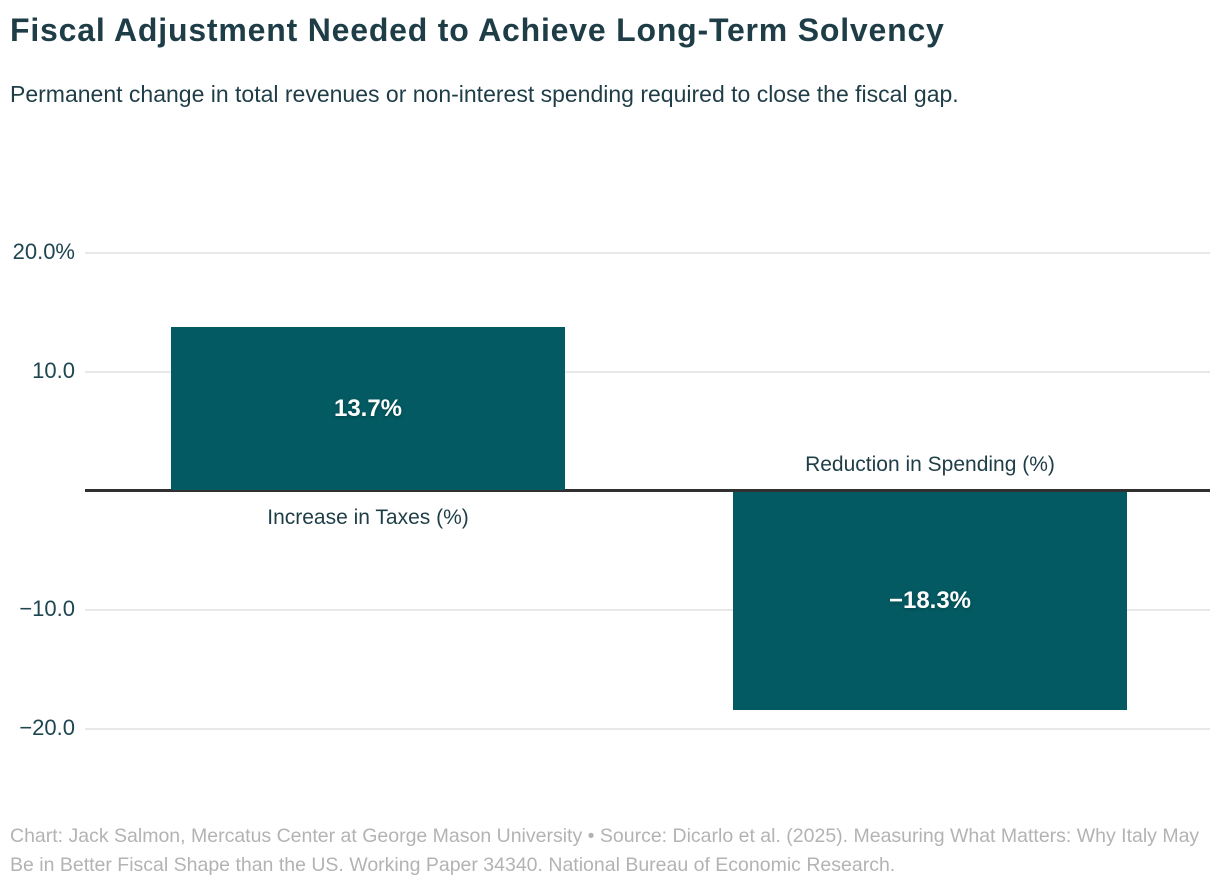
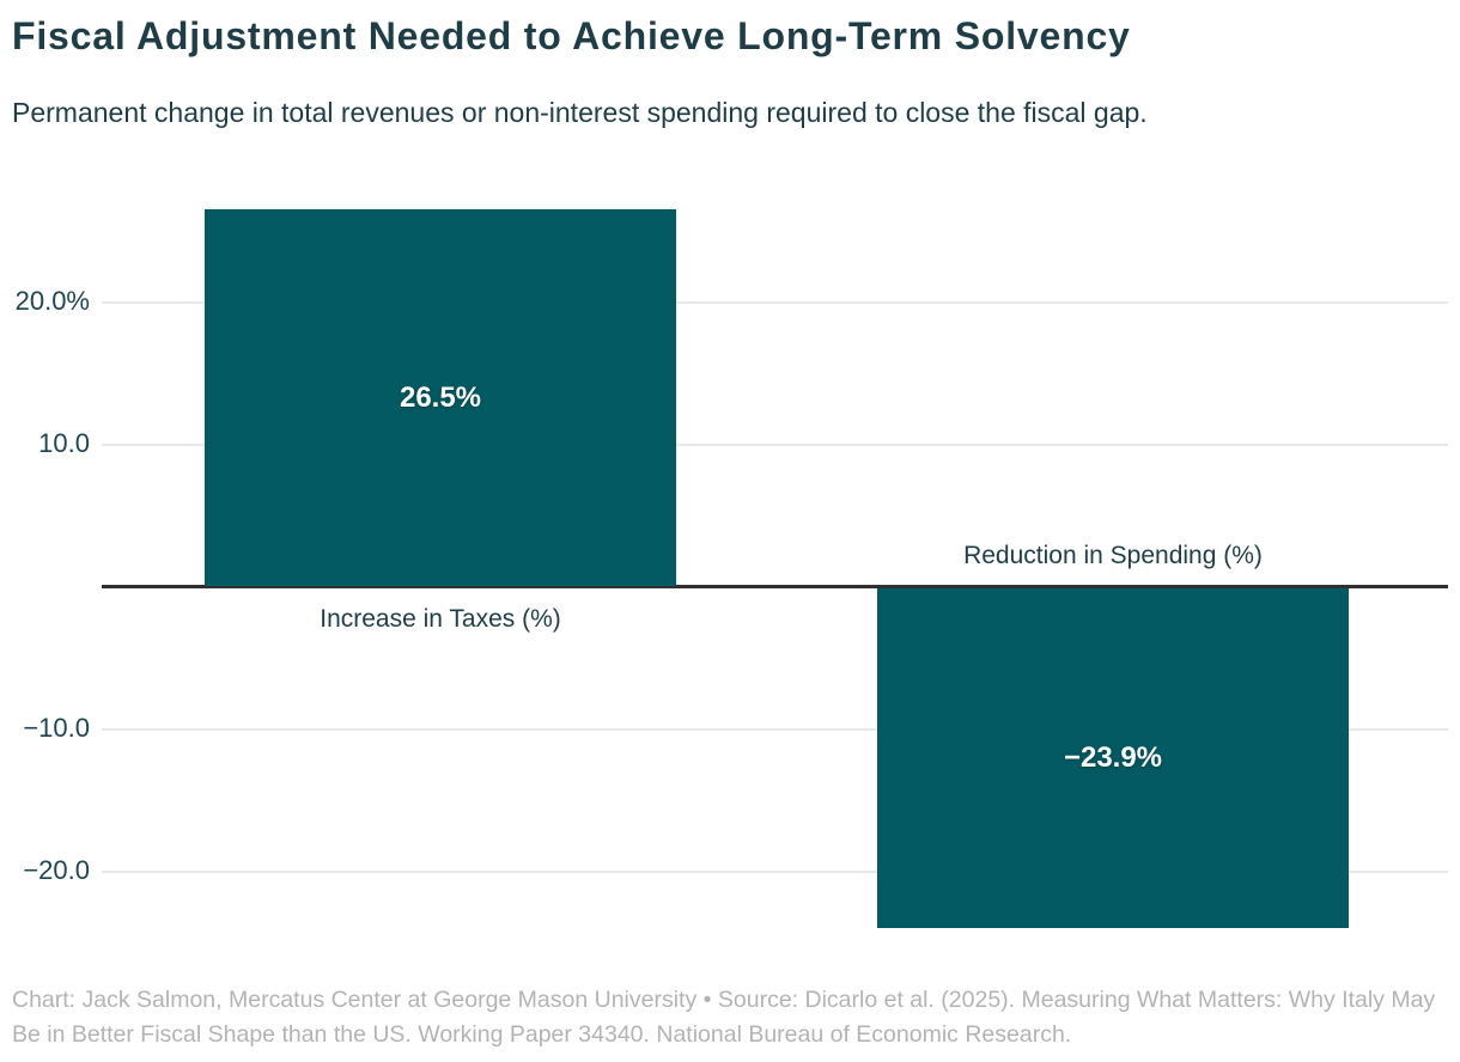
Increase in Taxes (%): 13.7% -> 26.5%
Reduction in Spending (%): −18.3% -> −23.9%
